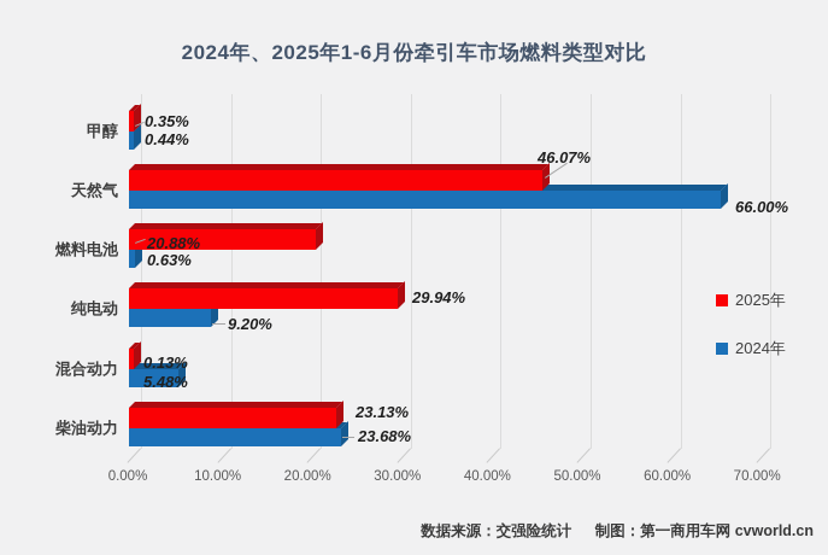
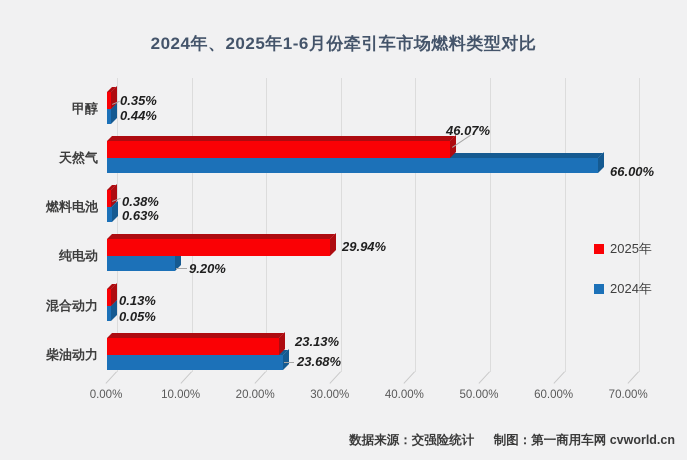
2025年/燃料电池: 20.88% -> 0.38%
2024年/混合动力: 5.48% -> 0.05%
